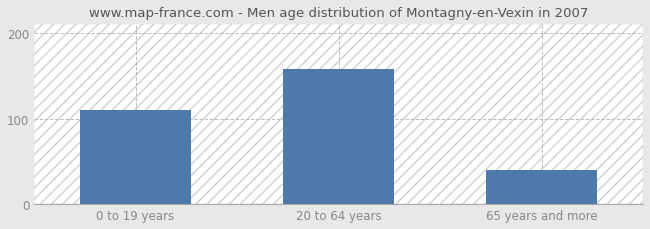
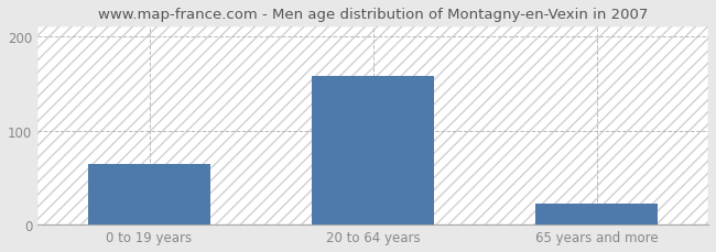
0 to 19 years: 110 -> 65
65 years and more: 40 -> 22
